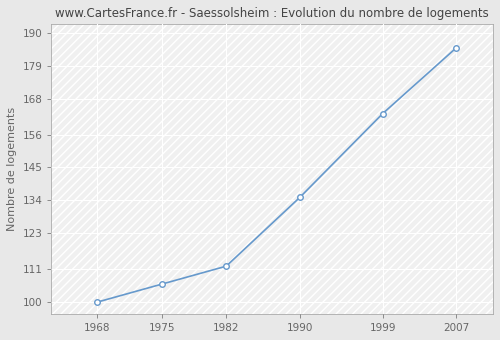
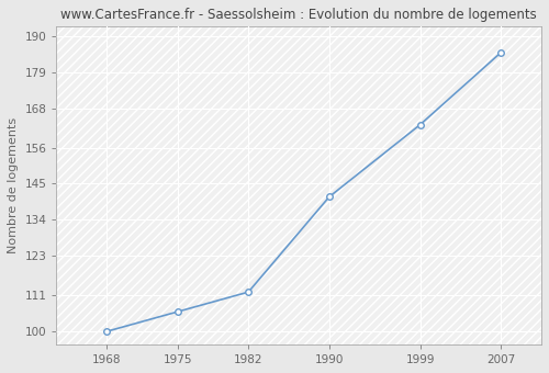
1990: 135 -> 141
